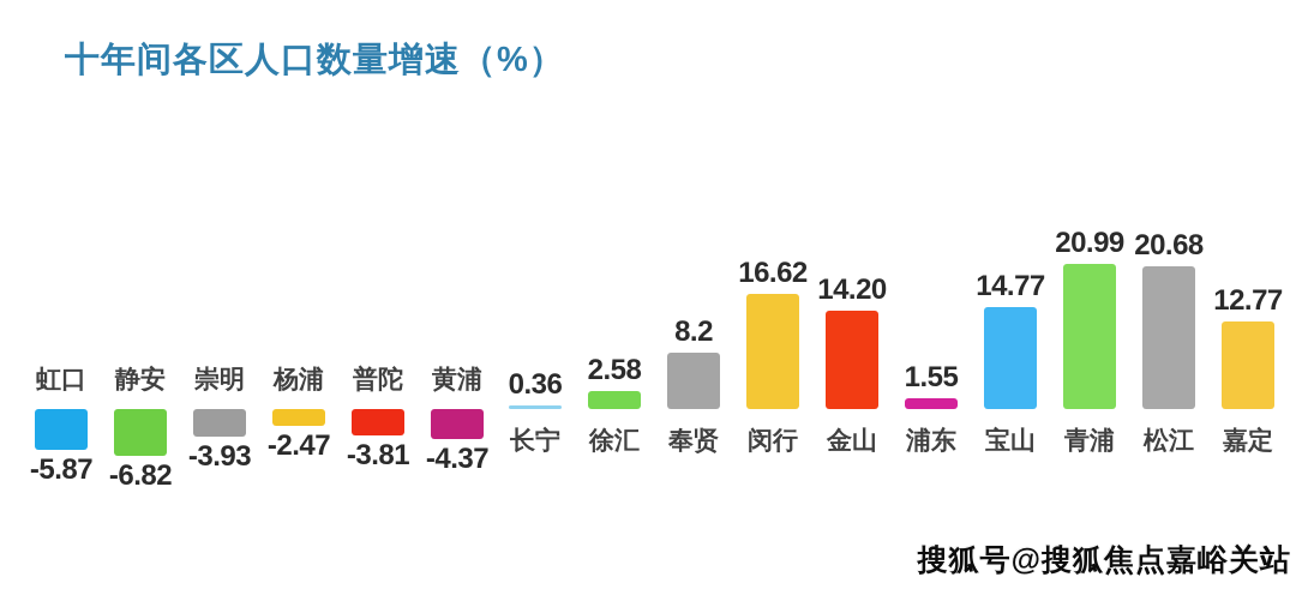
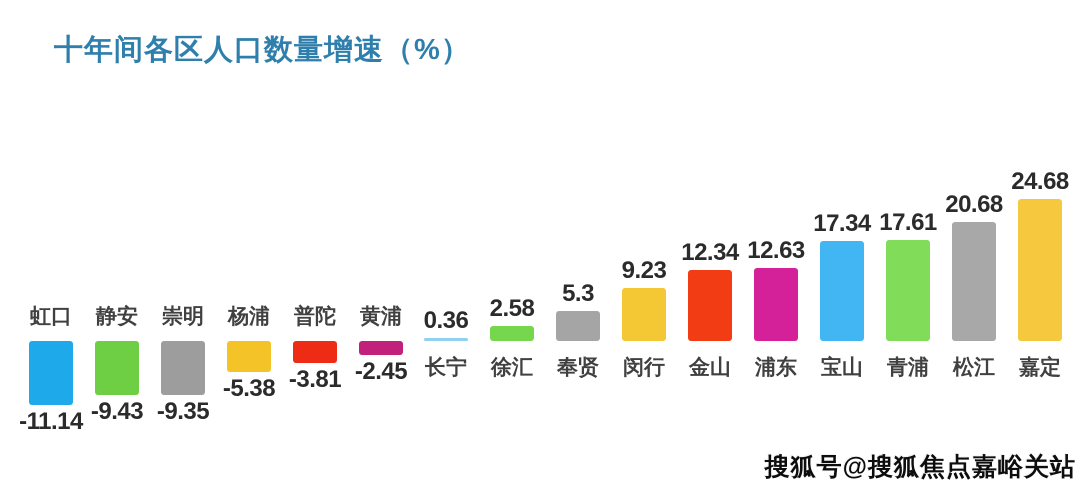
虹口: -5.87 -> -11.14
静安: -6.82 -> -9.43
崇明: -3.93 -> -9.35
杨浦: -2.47 -> -5.38
黄浦: -4.37 -> -2.45
奉贤: 8.2 -> 5.3
闵行: 16.62 -> 9.23
金山: 14.20 -> 12.34
浦东: 1.55 -> 12.63
宝山: 14.77 -> 17.34
青浦: 20.99 -> 17.61
嘉定: 12.77 -> 24.68
